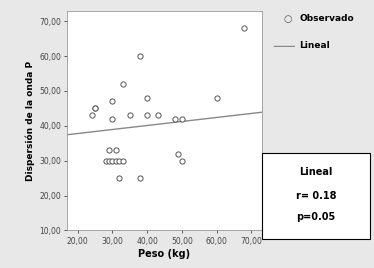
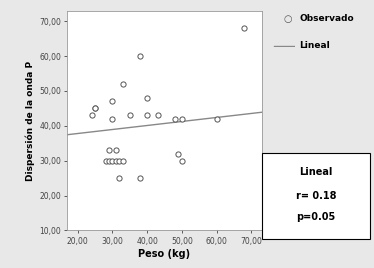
60,00: 48 -> 42
